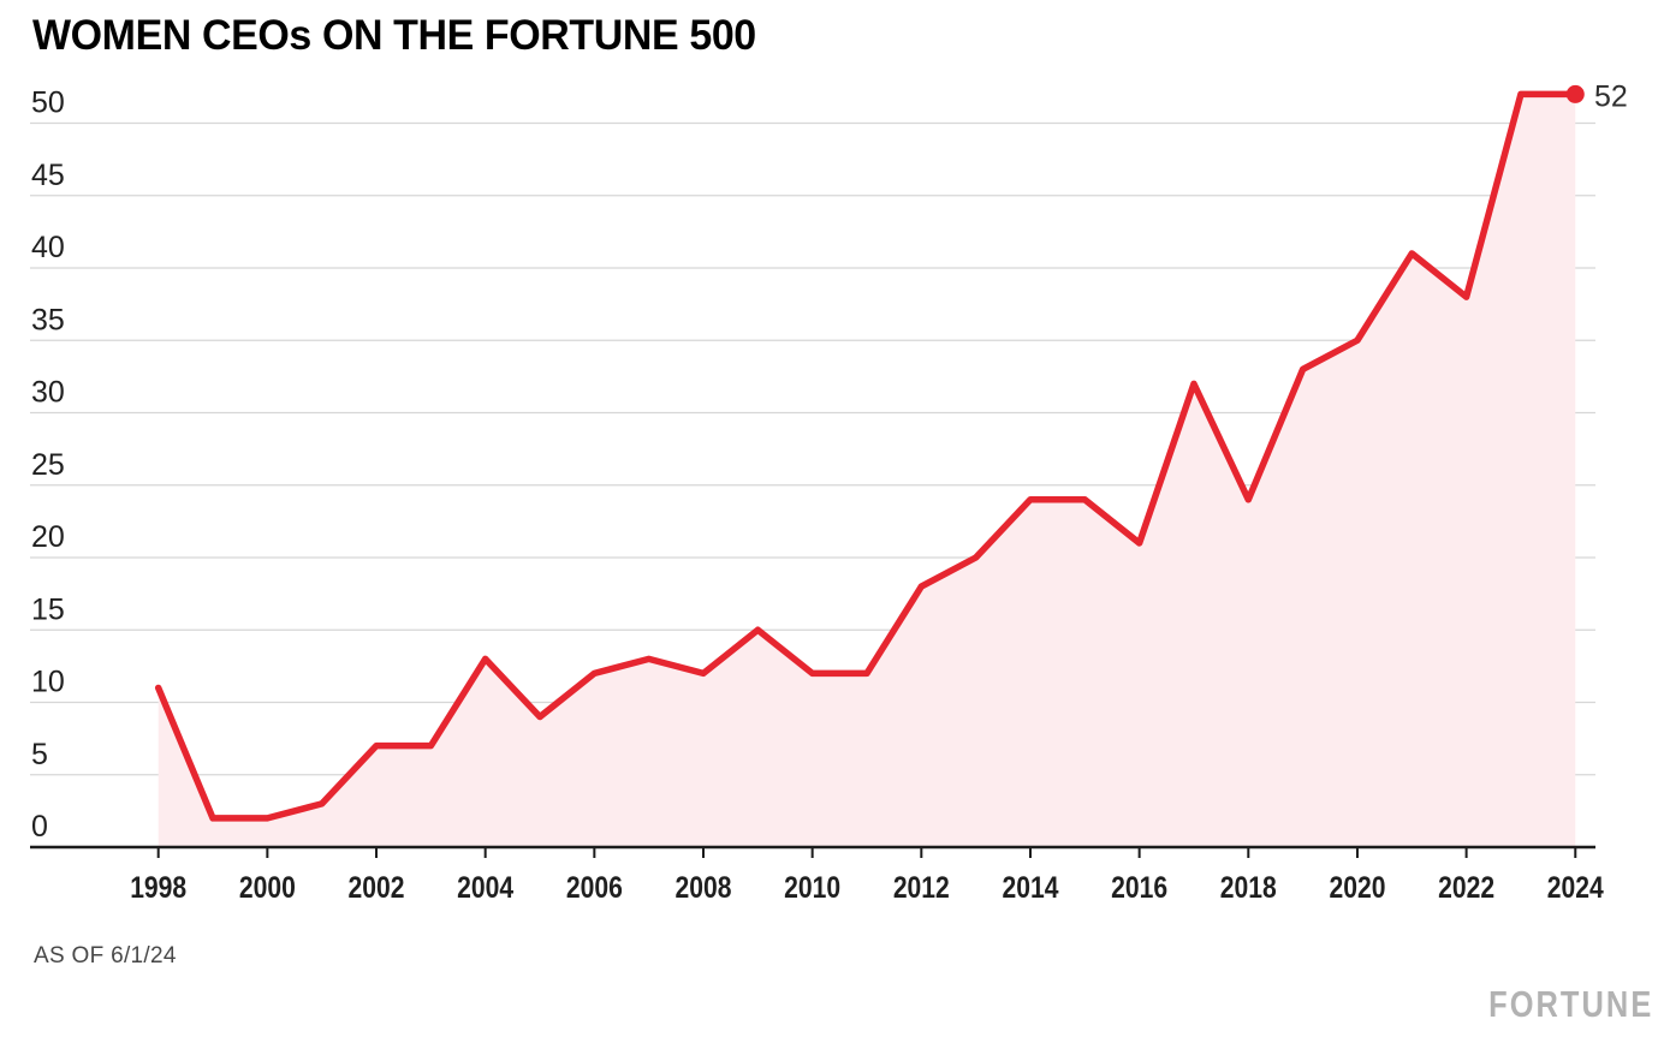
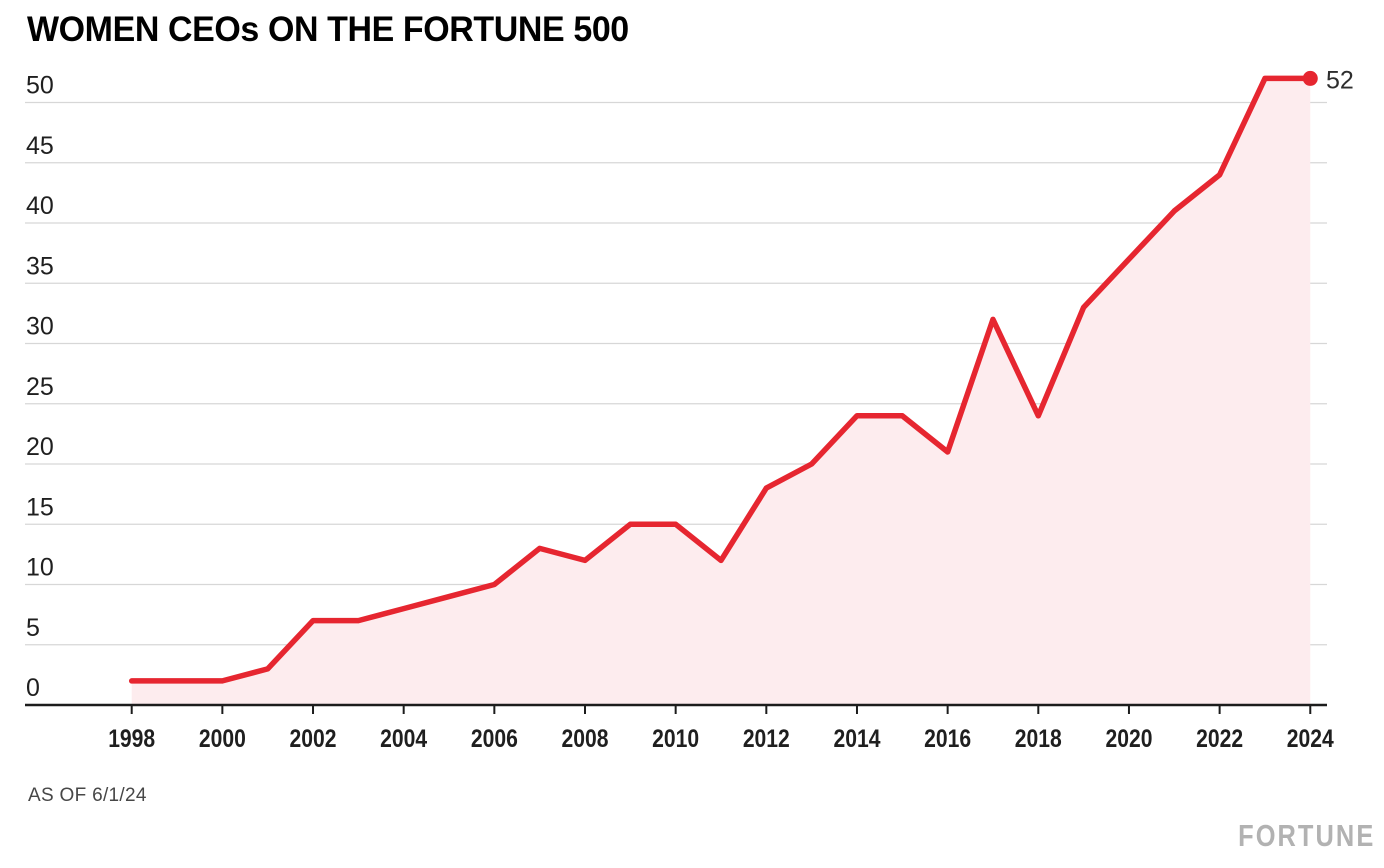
1998: 11 -> 2
2004: 13 -> 8
2006: 12 -> 10
2010: 12 -> 15
2020: 35 -> 37
2022: 38 -> 44
